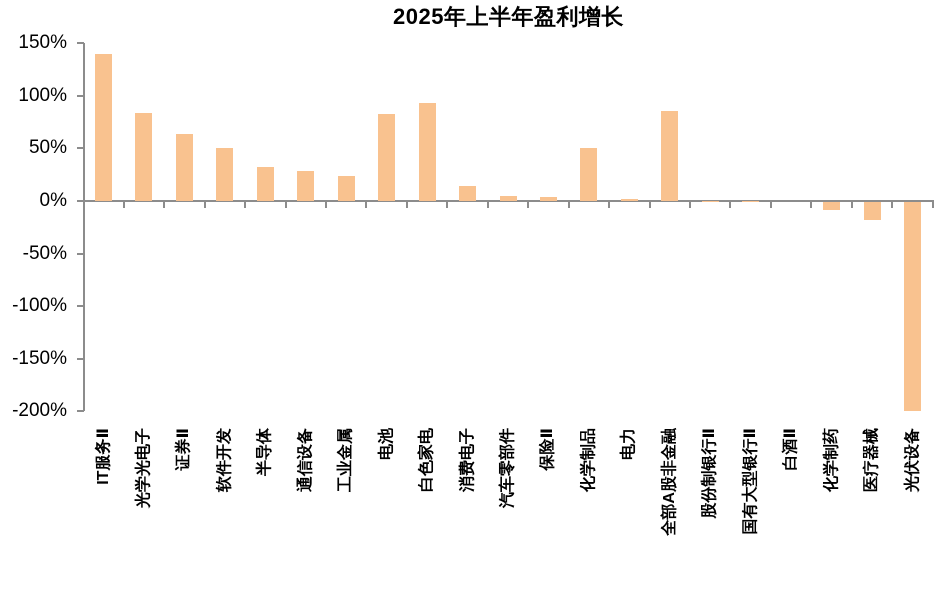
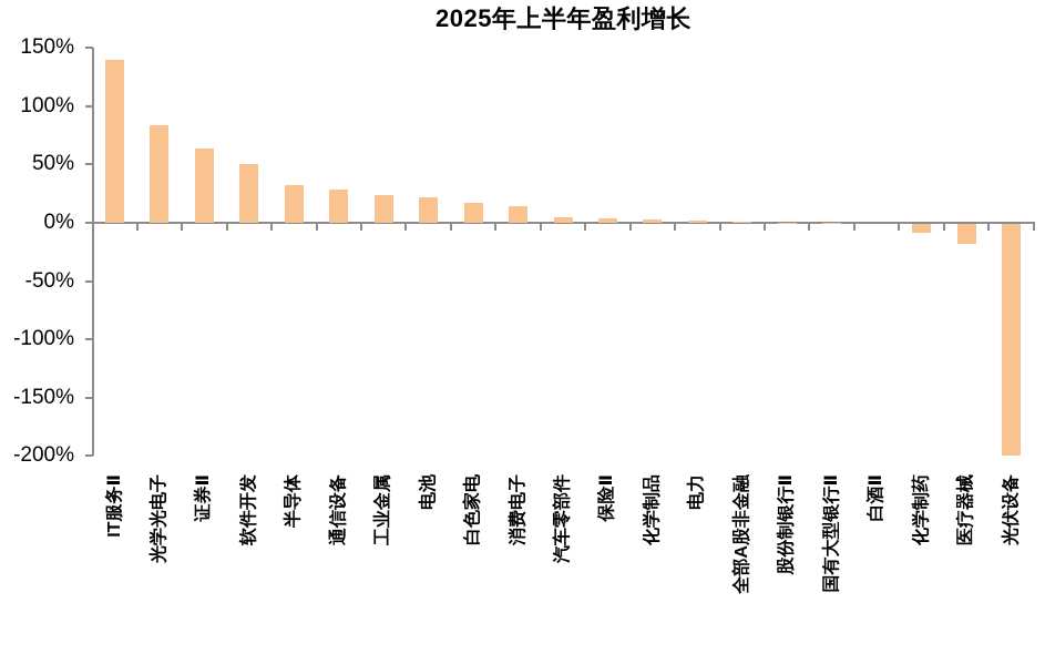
电池: 83% -> 22%
白色家电: 93% -> 17%
化学制品: 50% -> 3%
全部A股非金融: 86% -> 1%
